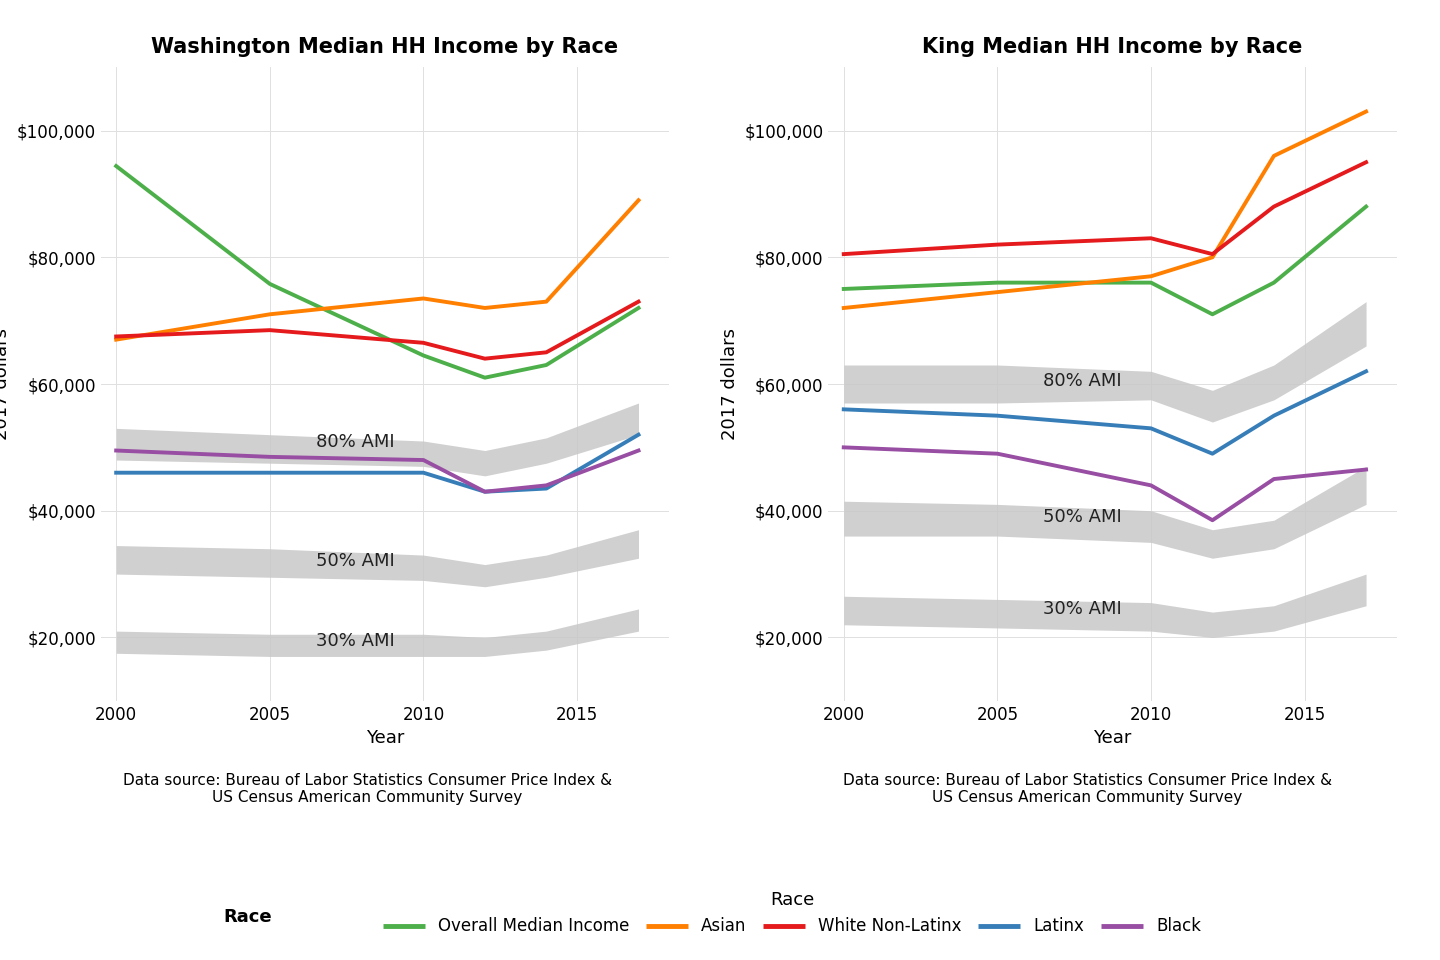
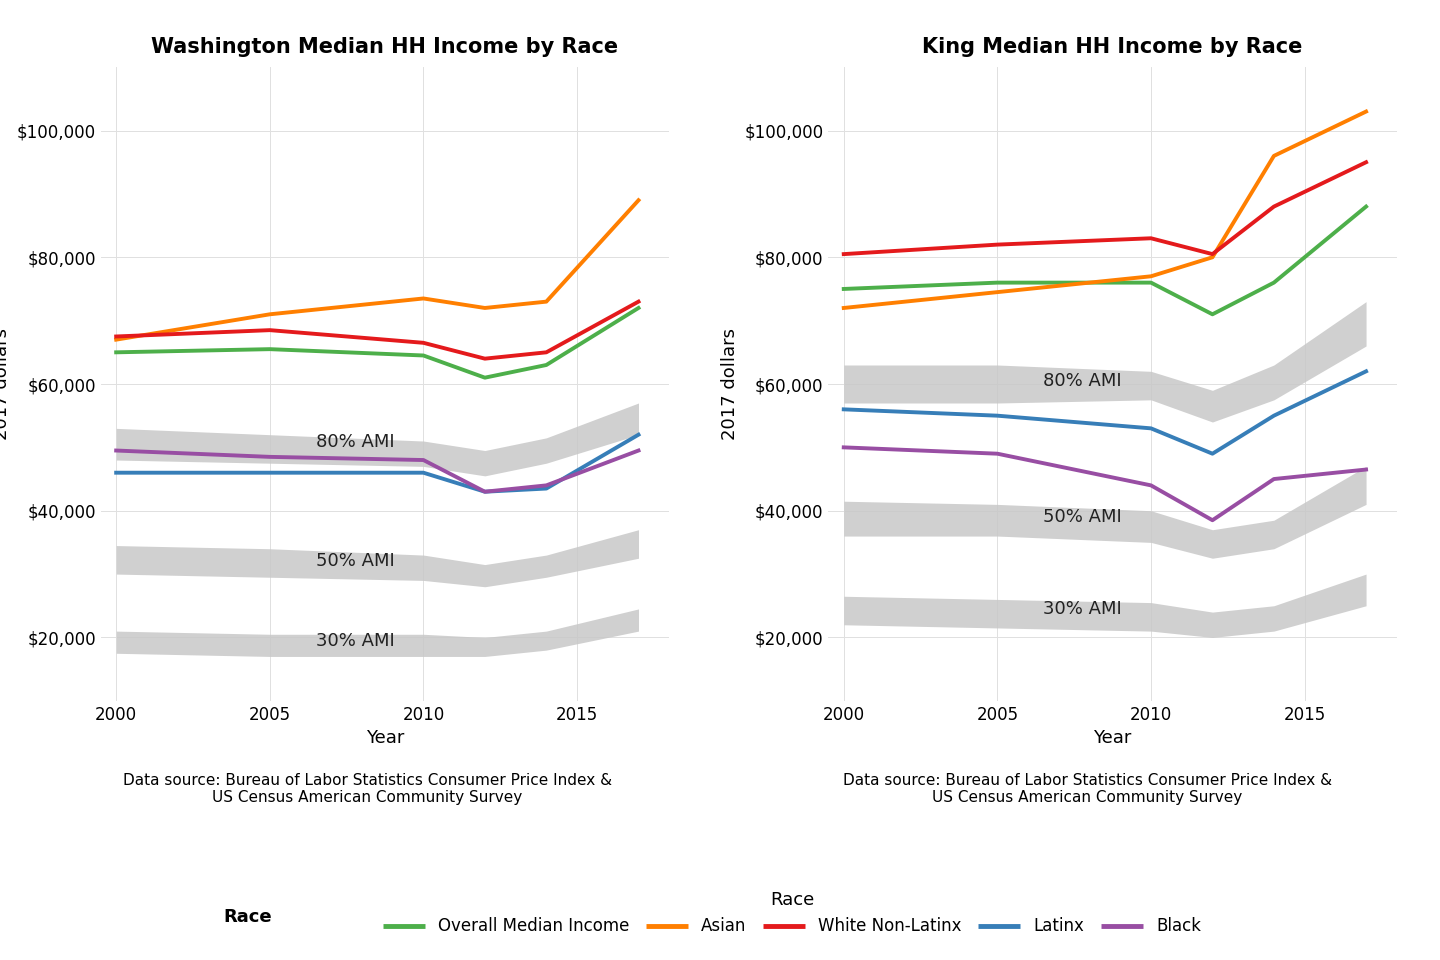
Washington Median HH Income by Race/Overall Median Income/2000: $94,400 -> $65,000
Washington Median HH Income by Race/Overall Median Income/2005: $75,800 -> $65,500
